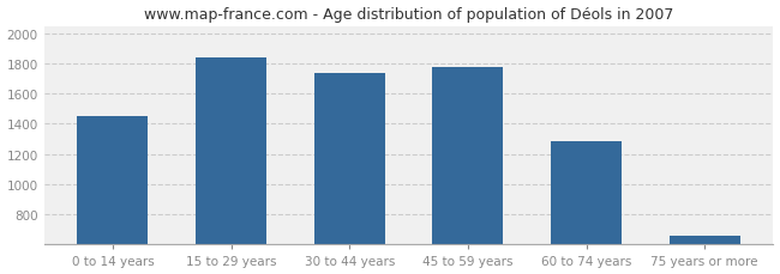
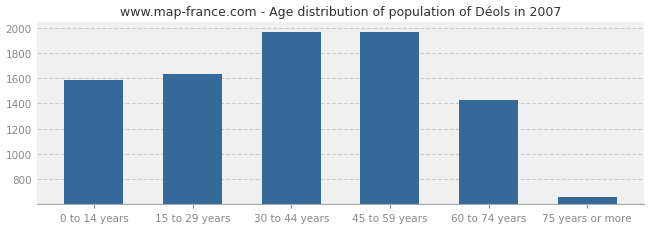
0 to 14 years: 1450 -> 1590
15 to 29 years: 1840 -> 1630
30 to 44 years: 1740 -> 1970
45 to 59 years: 1780 -> 1970
60 to 74 years: 1280 -> 1430
